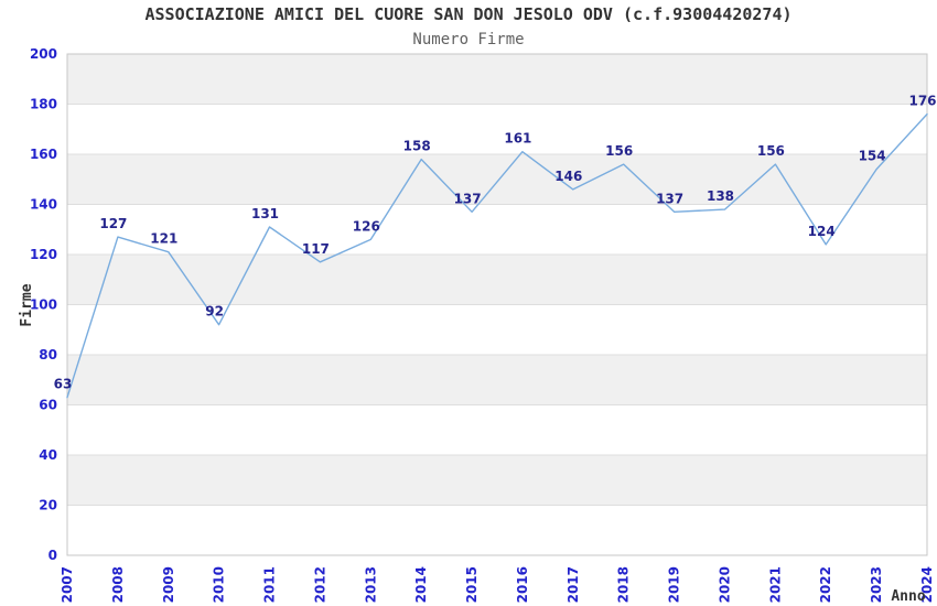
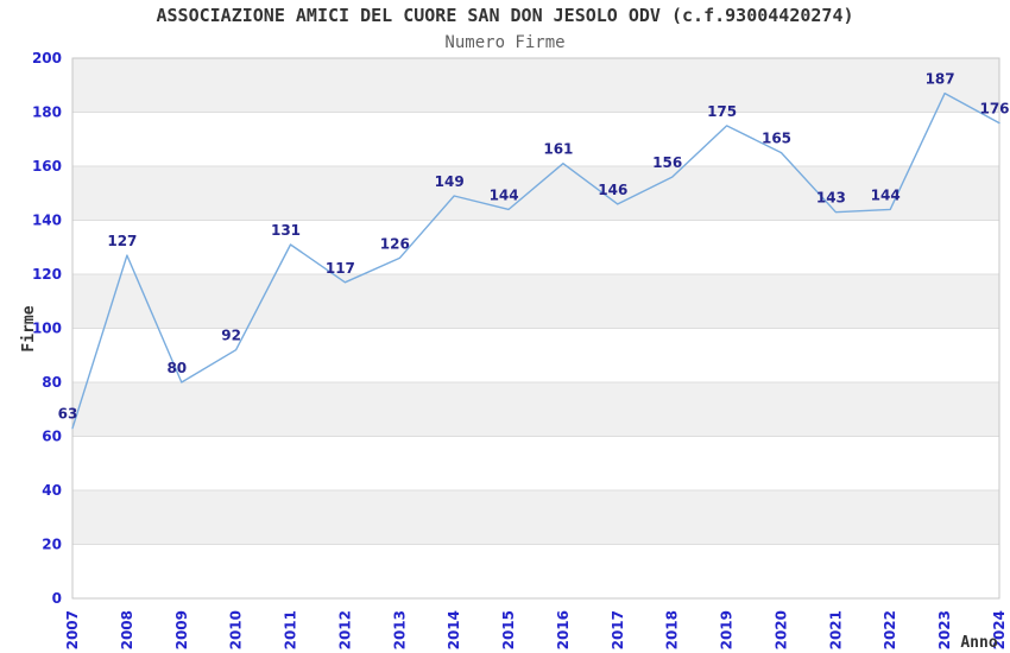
2009: 121 -> 80
2014: 158 -> 149
2015: 137 -> 144
2019: 137 -> 175
2020: 138 -> 165
2021: 156 -> 143
2022: 124 -> 144
2023: 154 -> 187
